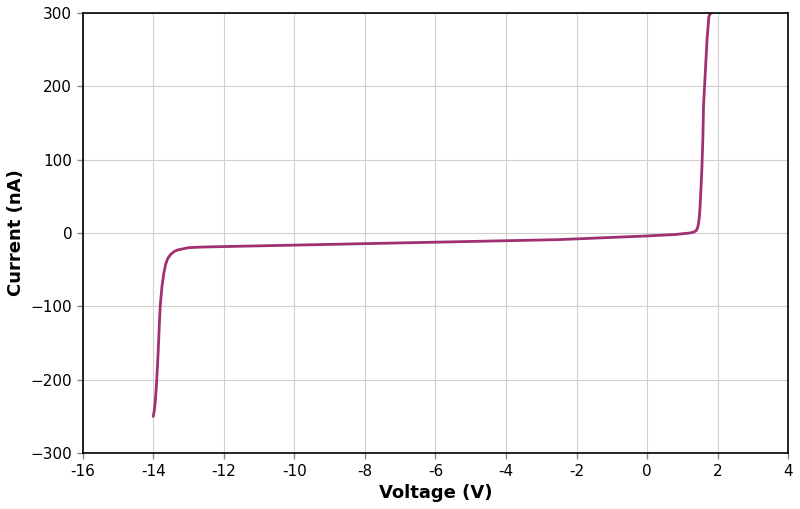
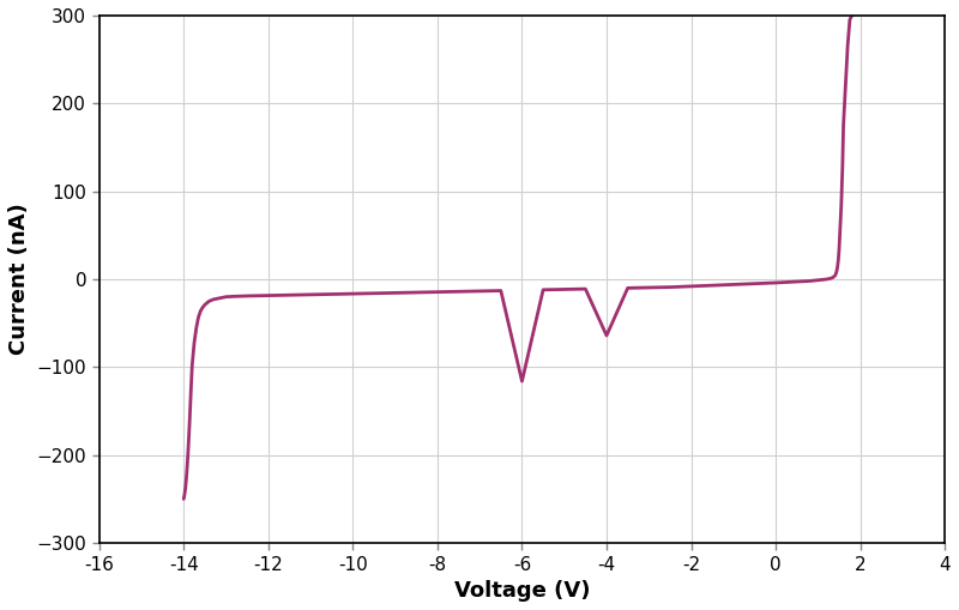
-6: -12 -> -116
-4: -10 -> -64
